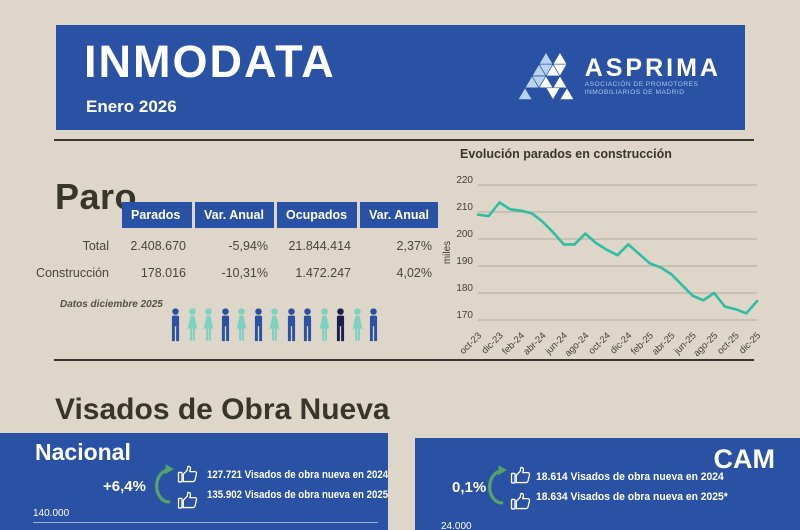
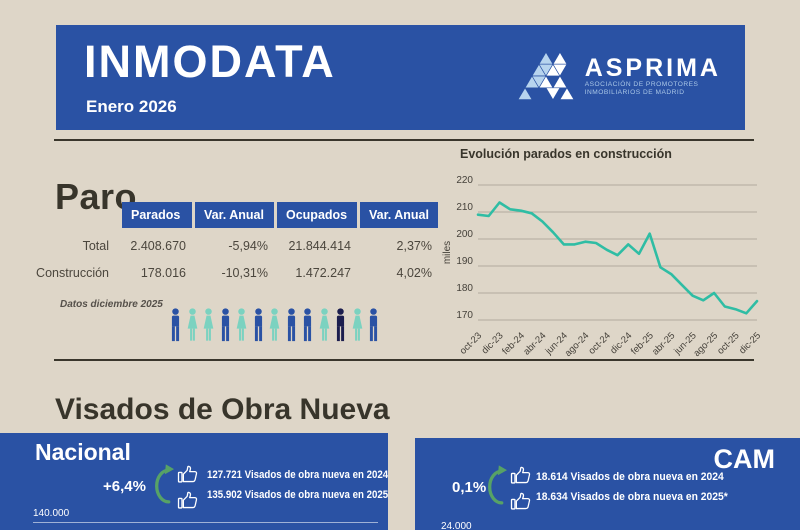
ago-24: 202 -> 199
feb-25: 191 -> 202
